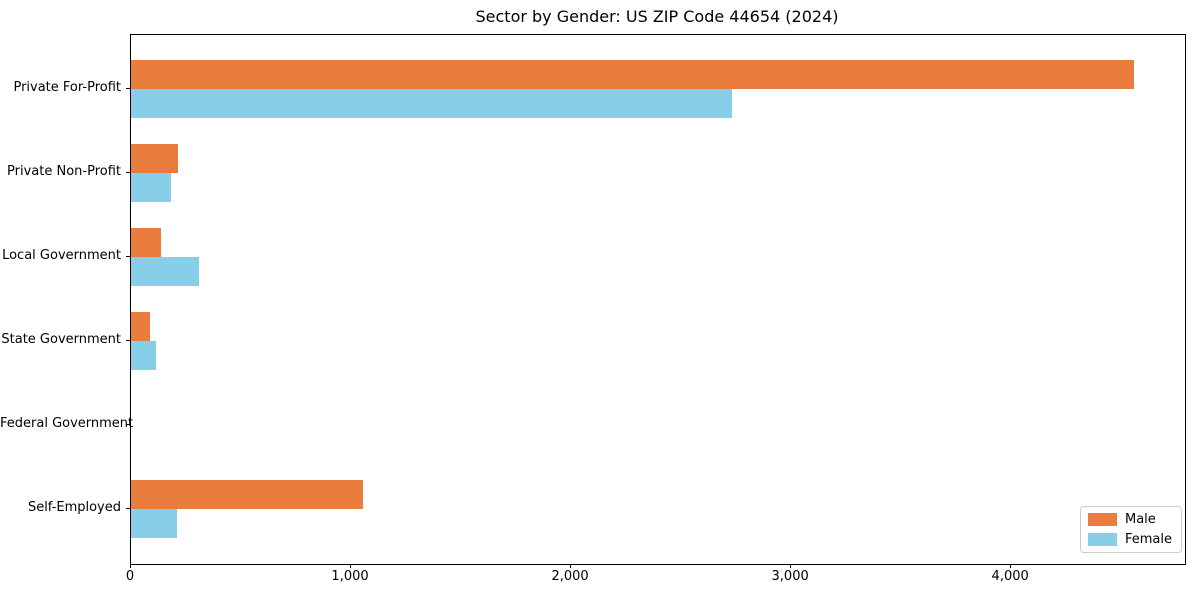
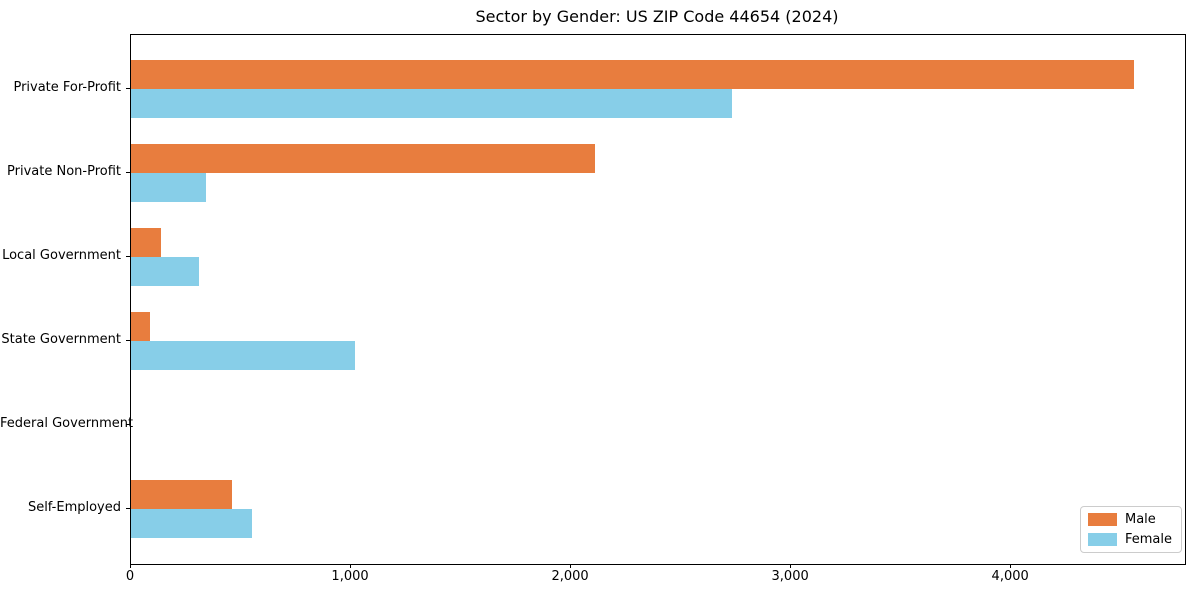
Male/Private Non-Profit: 220 -> 2110
Female/Private Non-Profit: 180 -> 340
Female/State Government: 120 -> 1020
Male/Self-Employed: 1060 -> 460
Female/Self-Employed: 210 -> 550
